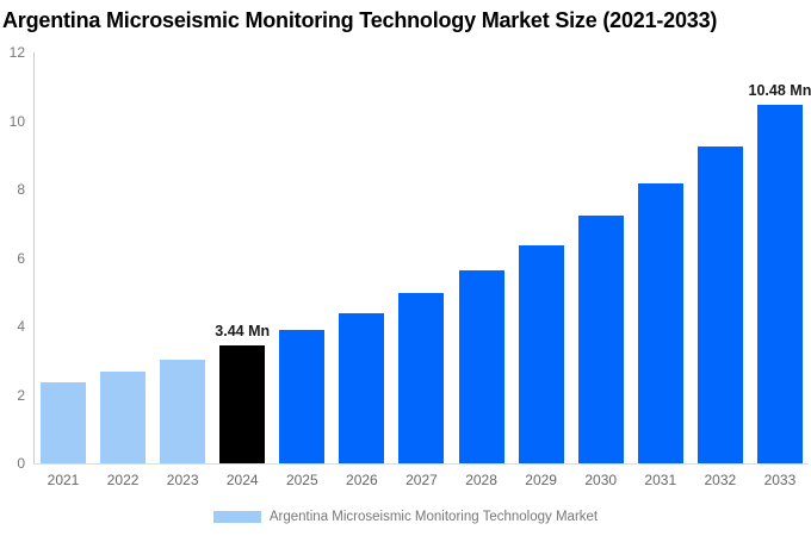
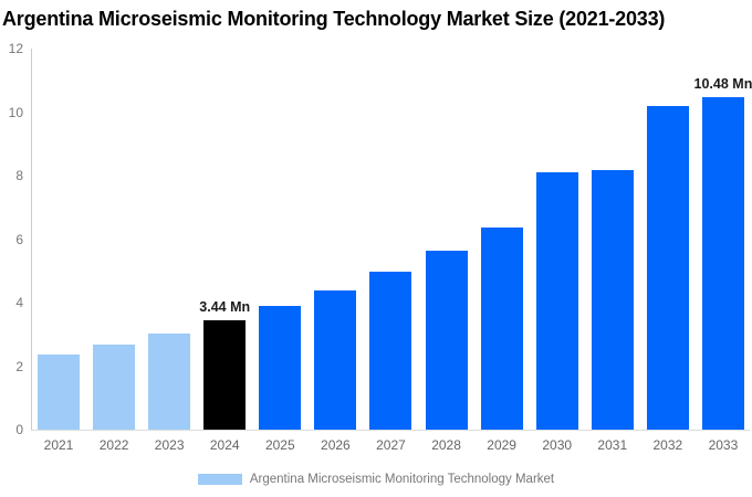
2030: 7.2 -> 8.1
2032: 9.2 -> 10.2
